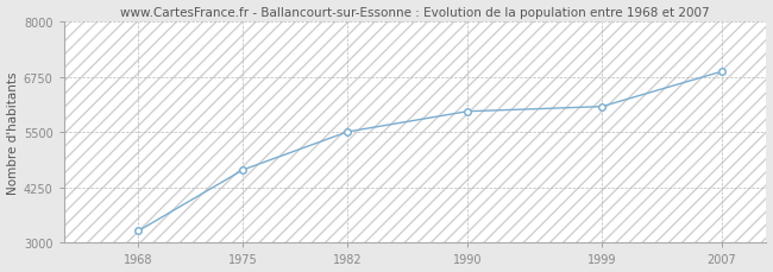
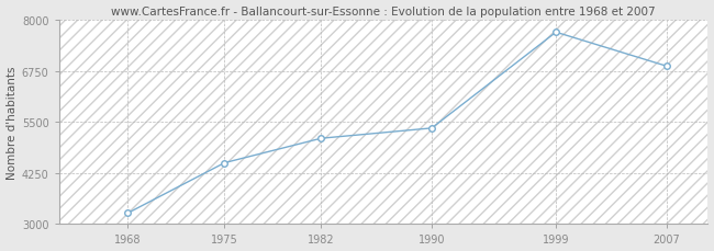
1975: 4650 -> 4500
1982: 5510 -> 5100
1990: 5970 -> 5350
1999: 6080 -> 7700
